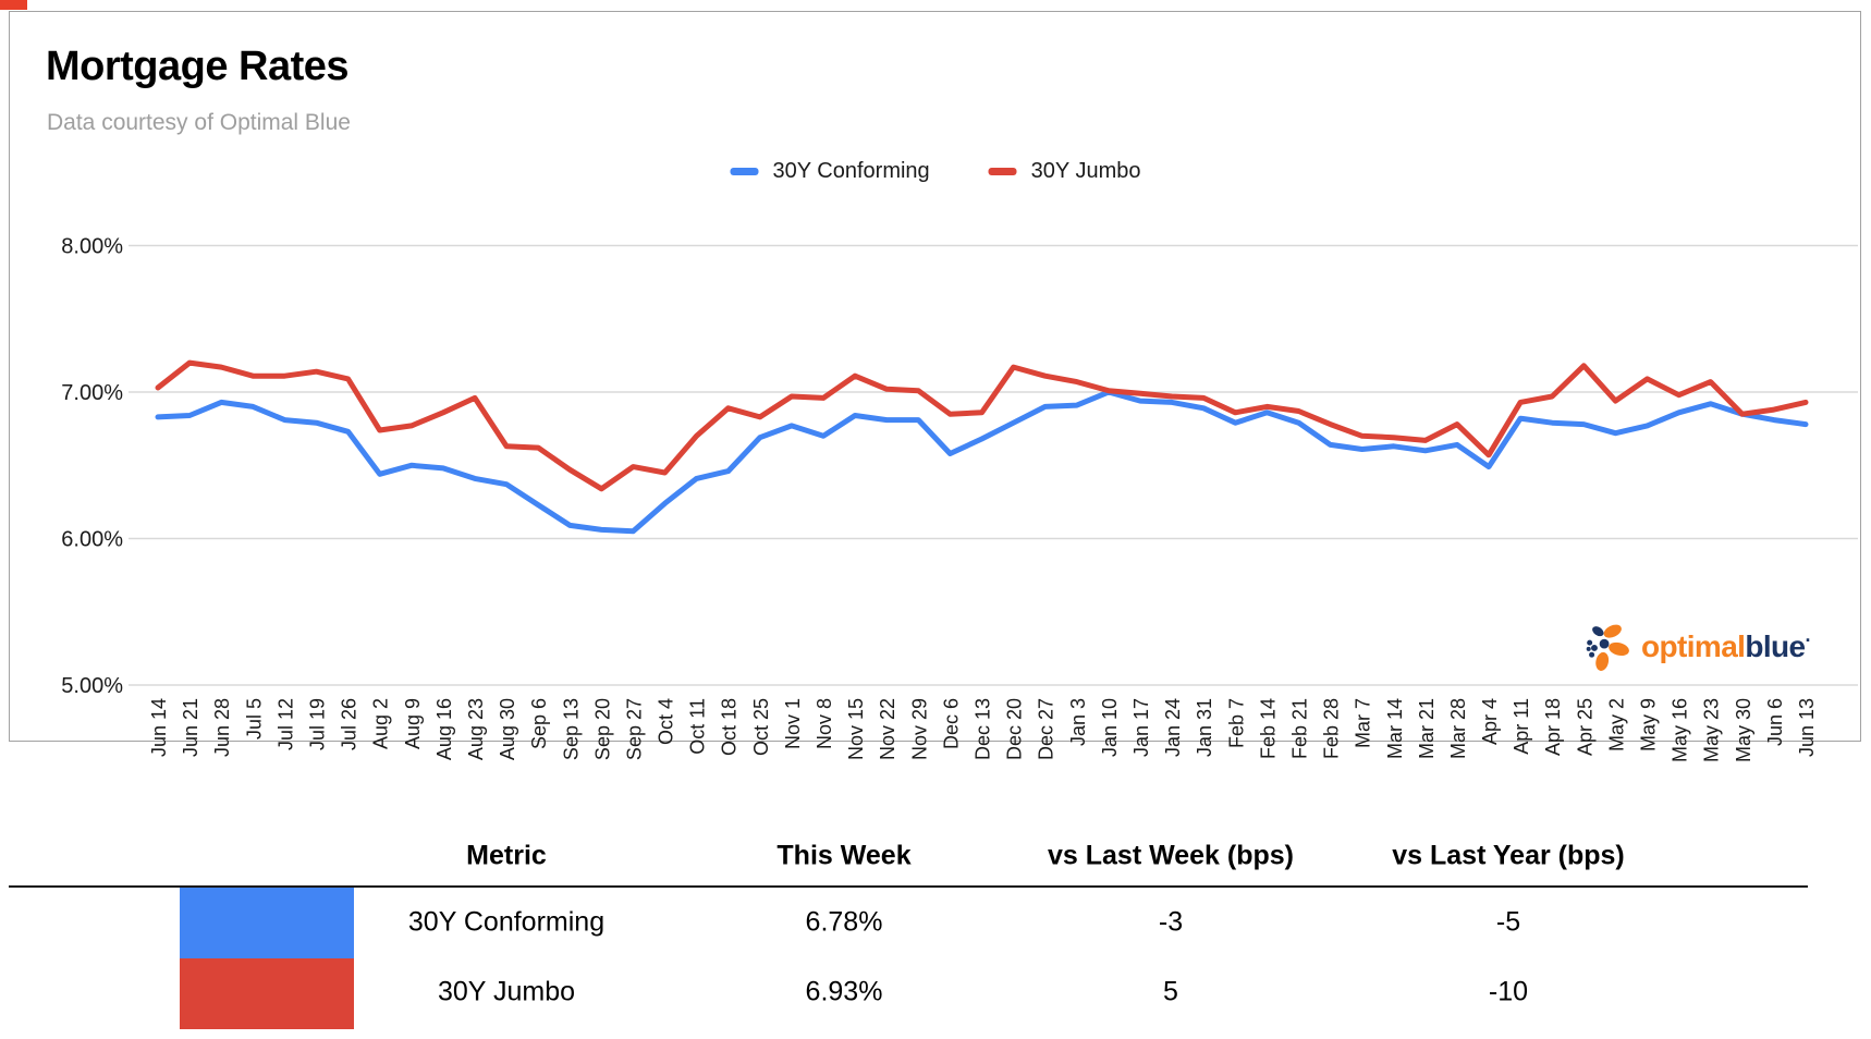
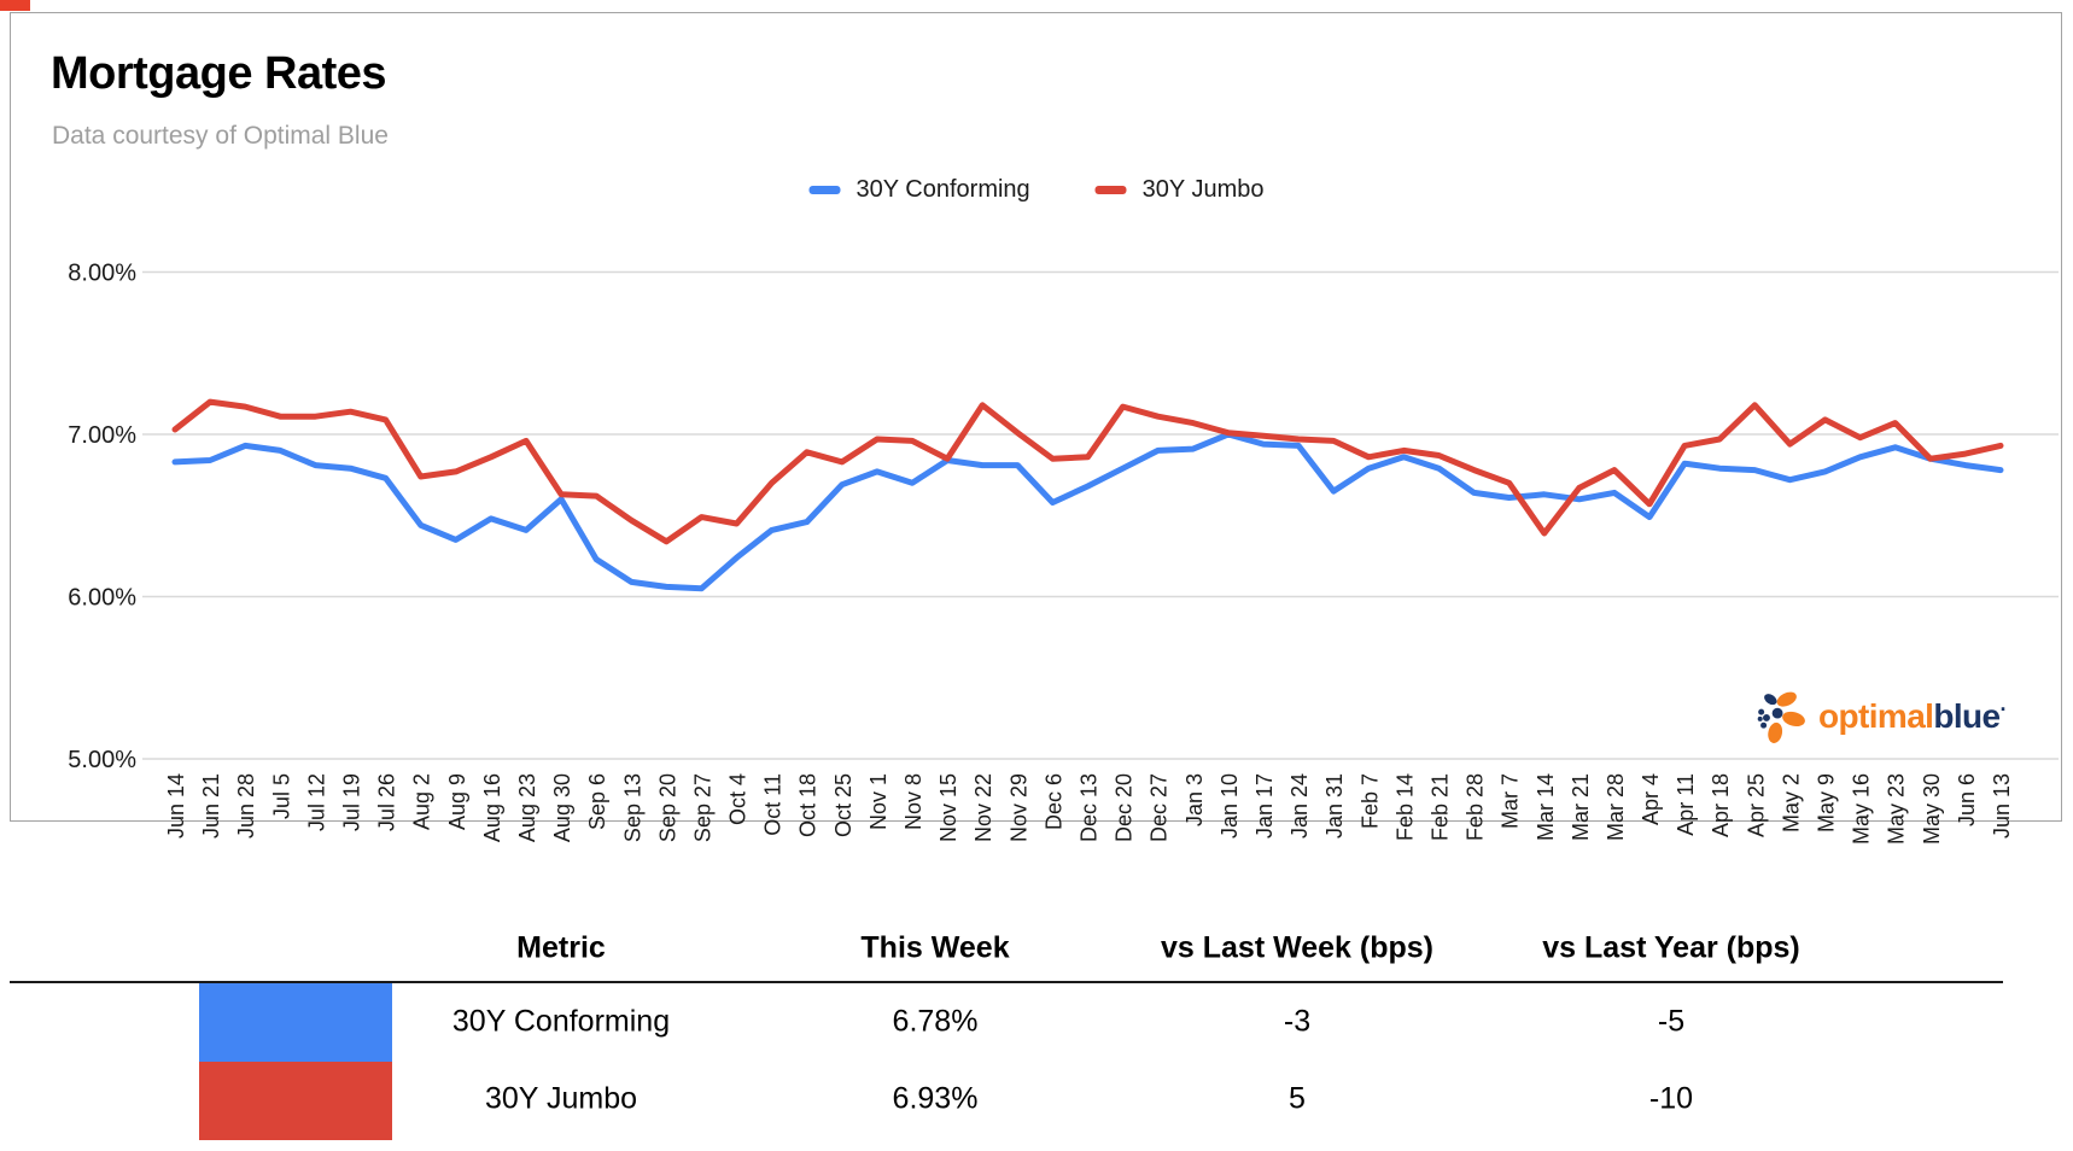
30Y Conforming/Aug 9: 6.50% -> 6.35%
30Y Conforming/Aug 30: 6.37% -> 6.60%
30Y Jumbo/Nov 15: 7.11% -> 6.85%
30Y Jumbo/Nov 22: 7.02% -> 7.18%
30Y Conforming/Jan 31: 6.89% -> 6.65%
30Y Jumbo/Mar 14: 6.69% -> 6.39%
